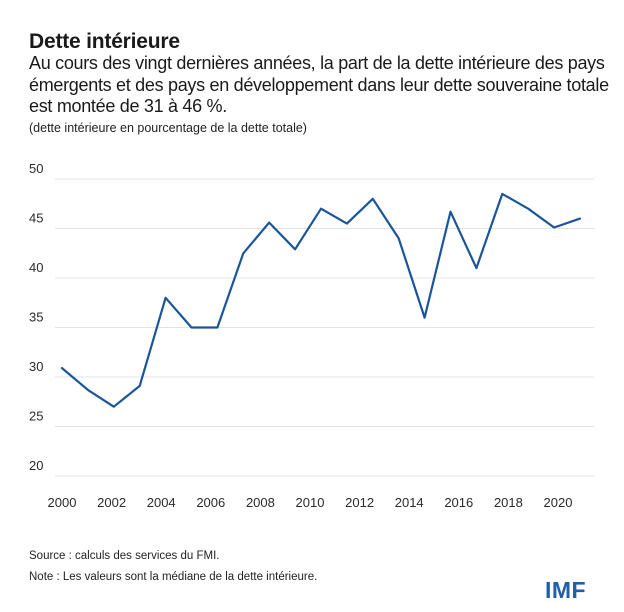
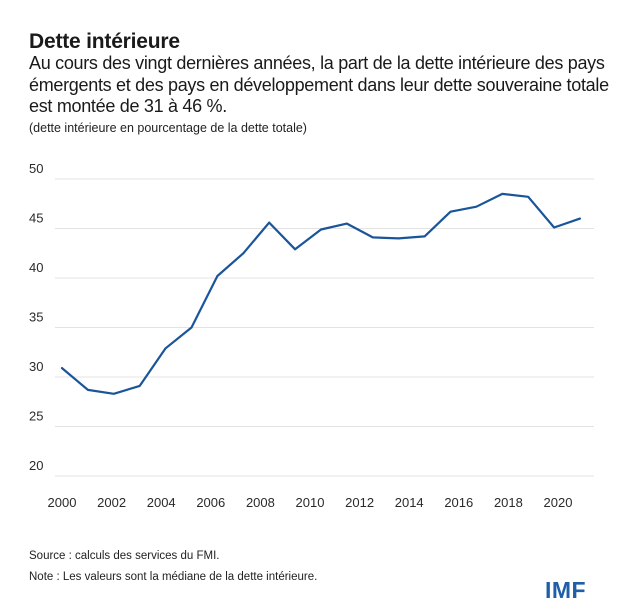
2002: 27 -> 28
2004: 38 -> 33
2006: 35 -> 40
2010: 47 -> 45
2012: 48 -> 44
2014: 36 -> 44
2016: 41 -> 47
2018: 47 -> 48
